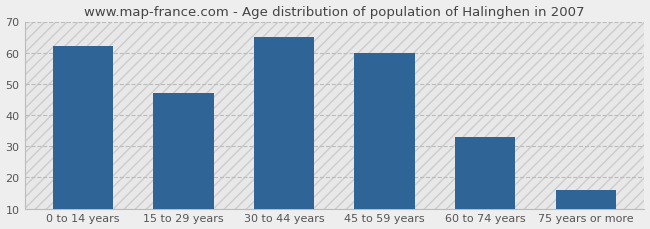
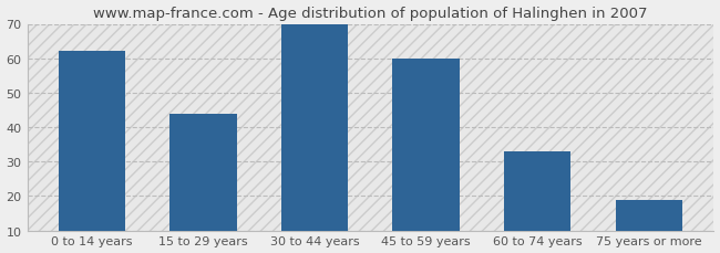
15 to 29 years: 47 -> 44
30 to 44 years: 65 -> 70
75 years or more: 16 -> 19
